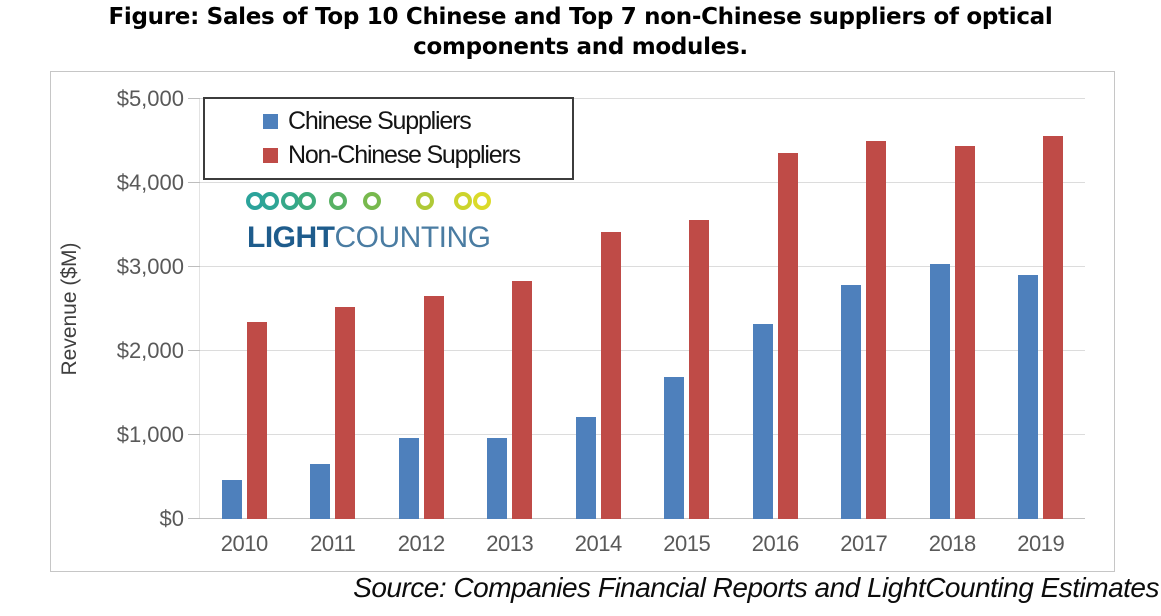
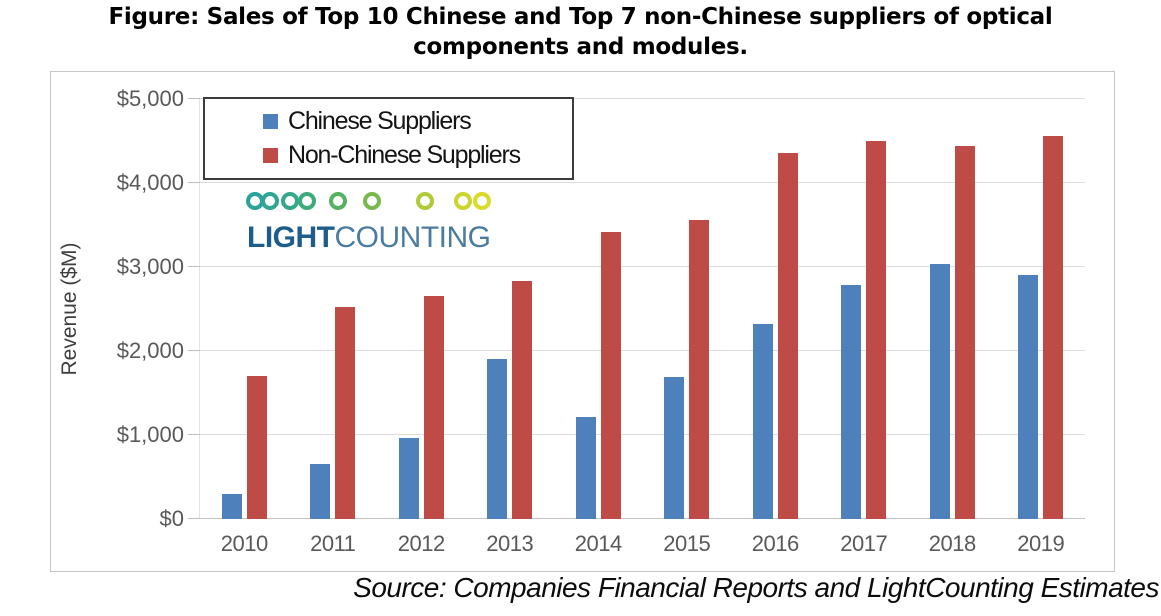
Chinese Suppliers/2010: $500 -> $300
Non-Chinese Suppliers/2010: $2300 -> $1700
Chinese Suppliers/2013: $1000 -> $1900
